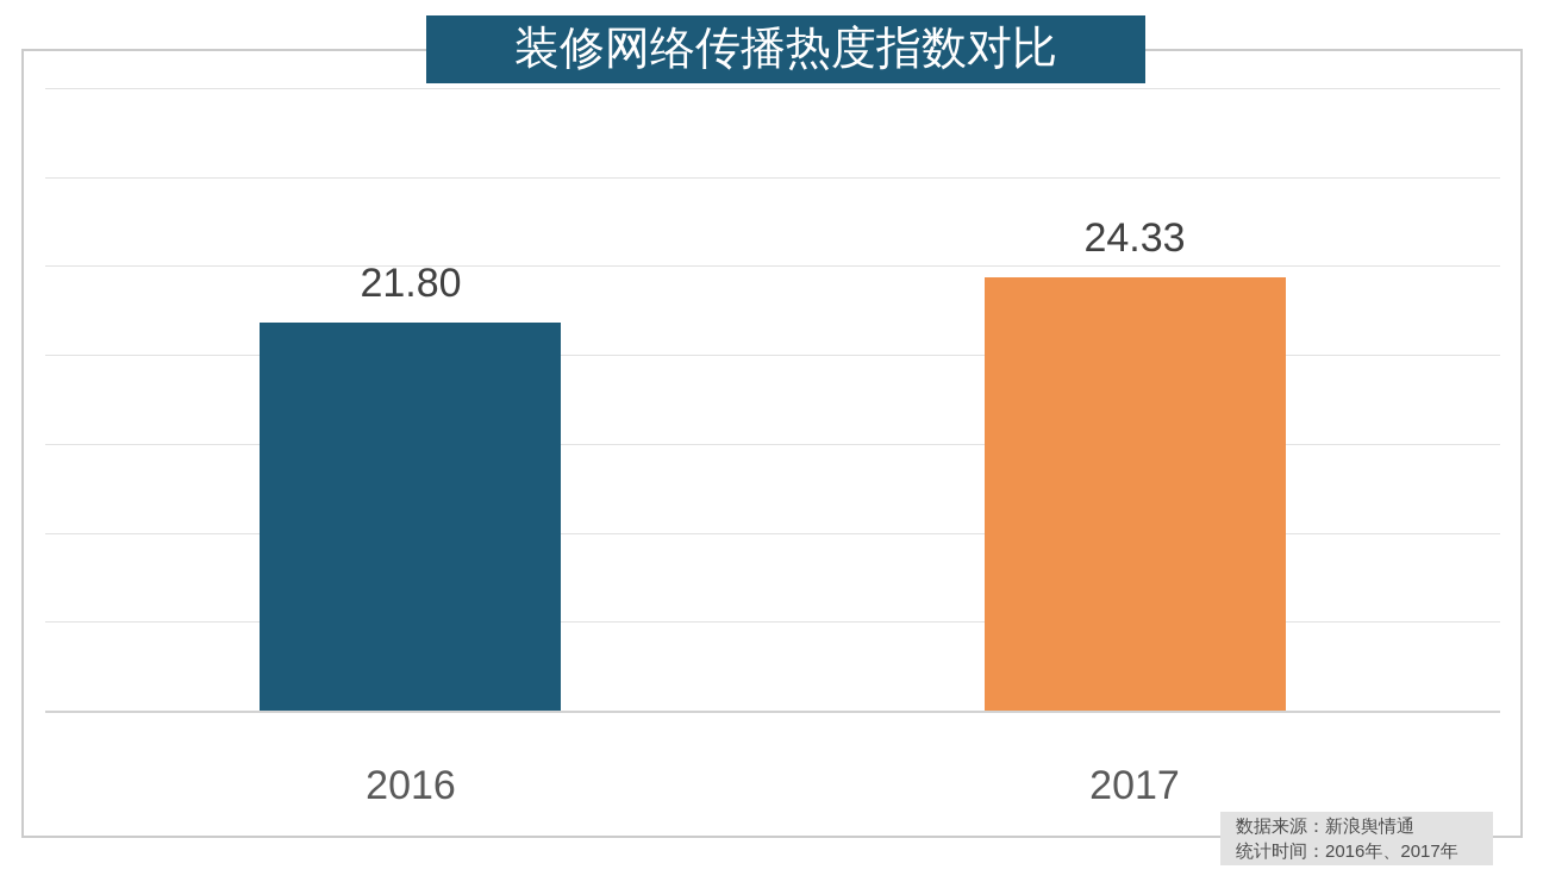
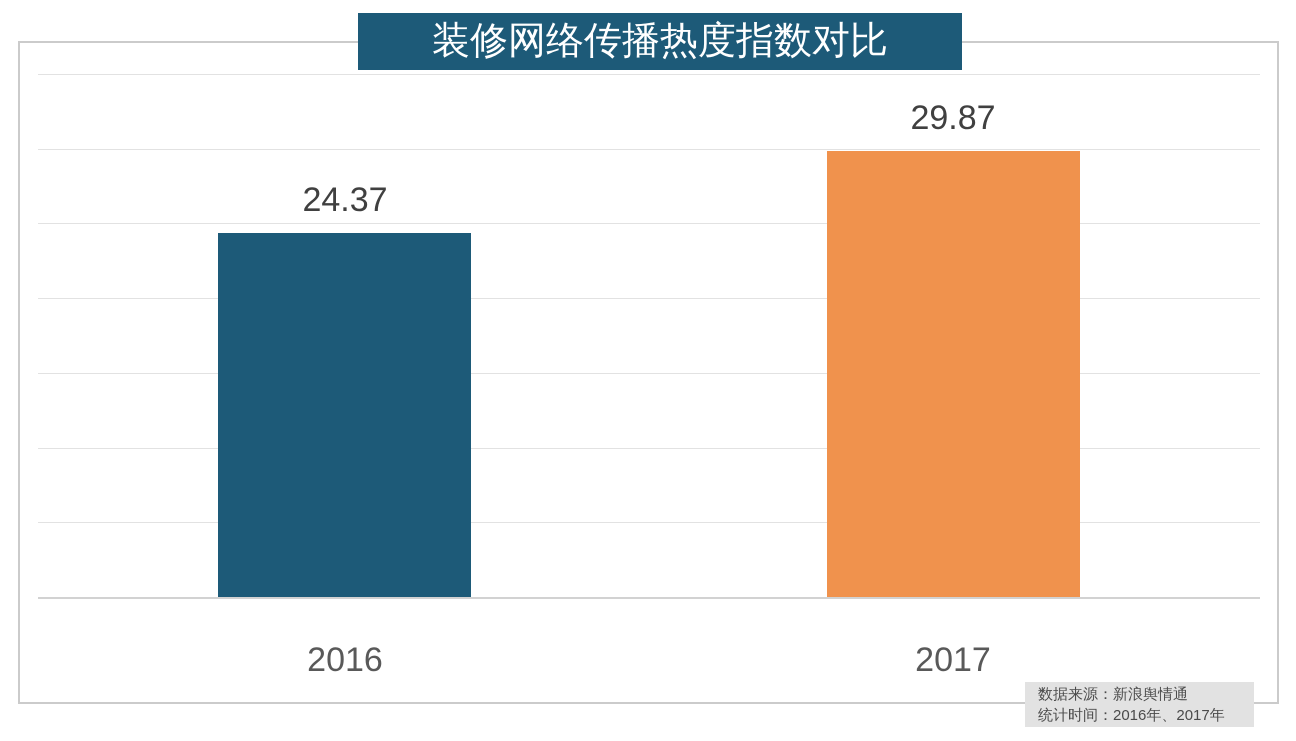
2016: 21.80 -> 24.37
2017: 24.33 -> 29.87
